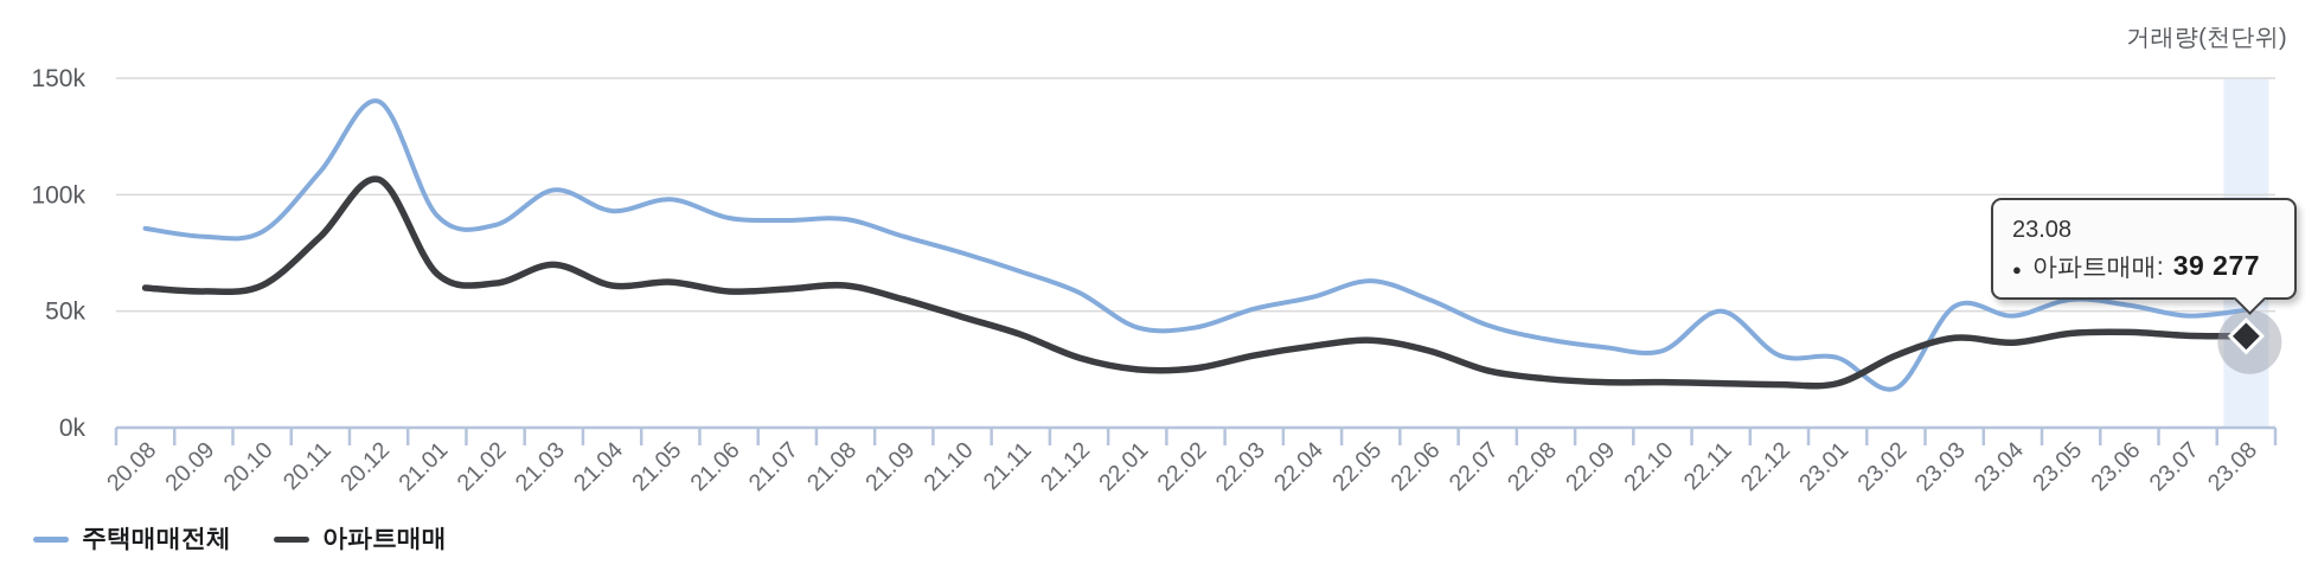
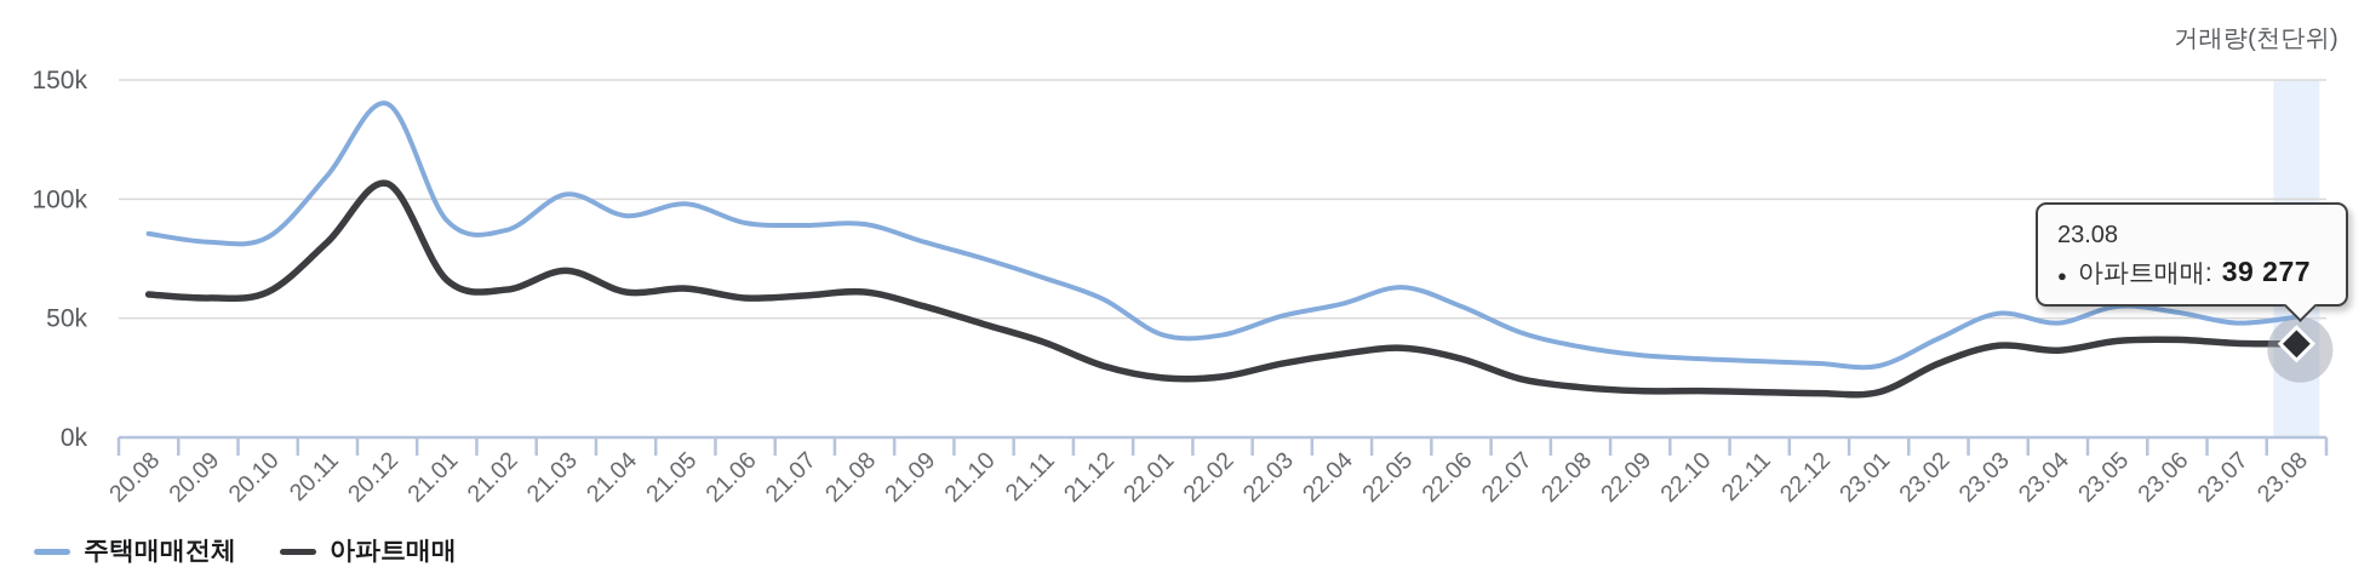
주택매매전체/22.11: 50k -> 32k
주택매매전체/23.02: 17k -> 42k
